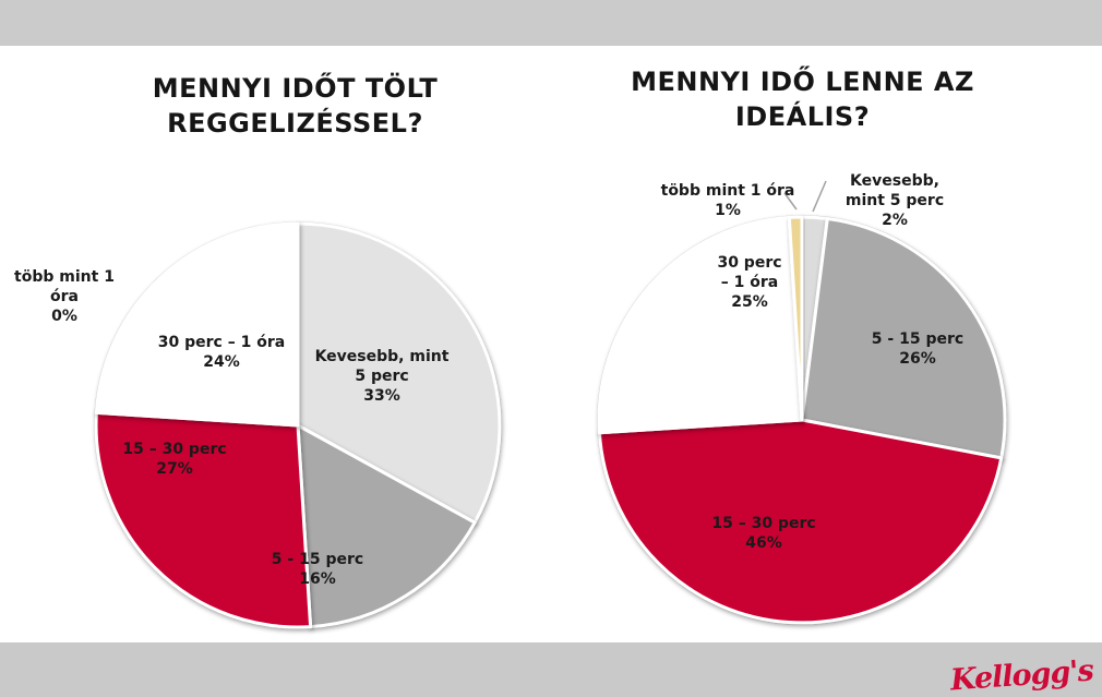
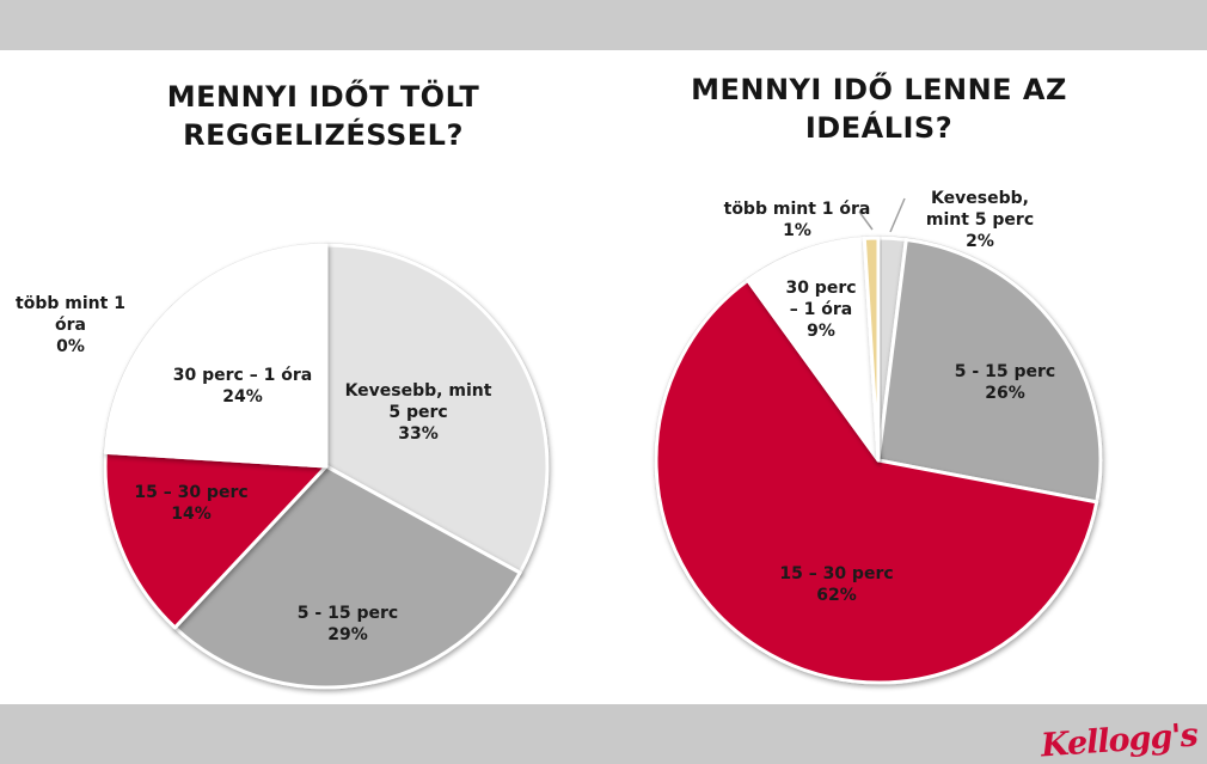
MENNYI IDŐT TÖLT REGGELIZÉSSEL?/5 - 15 perc: 16% -> 29%
MENNYI IDŐT TÖLT REGGELIZÉSSEL?/15 – 30 perc: 27% -> 14%
MENNYI IDŐ LENNE AZ IDEÁLIS?/15 – 30 perc: 46% -> 62%
MENNYI IDŐ LENNE AZ IDEÁLIS?/30 perc – 1 óra: 25% -> 9%
